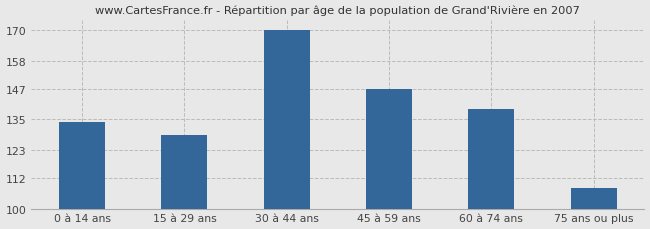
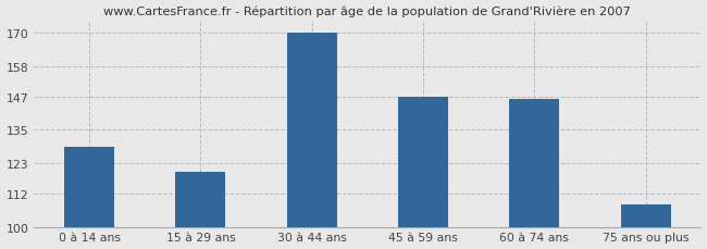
0 à 14 ans: 134 -> 129
15 à 29 ans: 129 -> 120
60 à 74 ans: 139 -> 146
